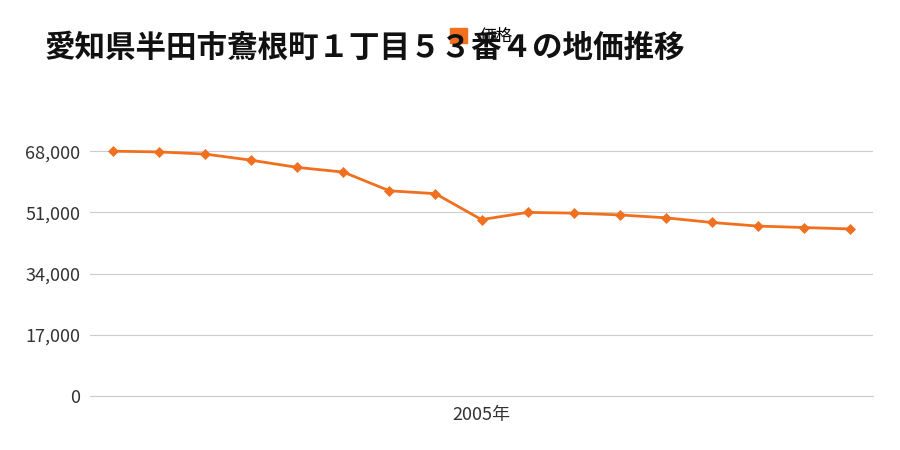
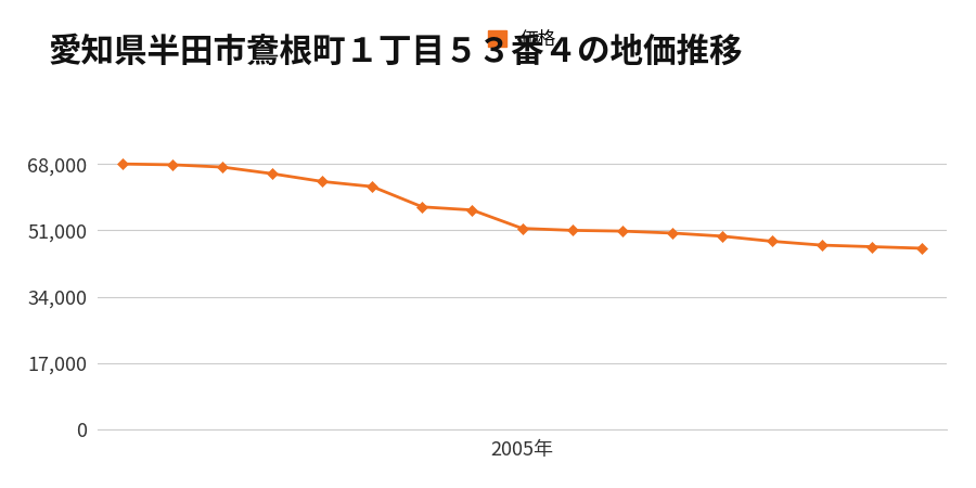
2005年: 49,000 -> 51,500
